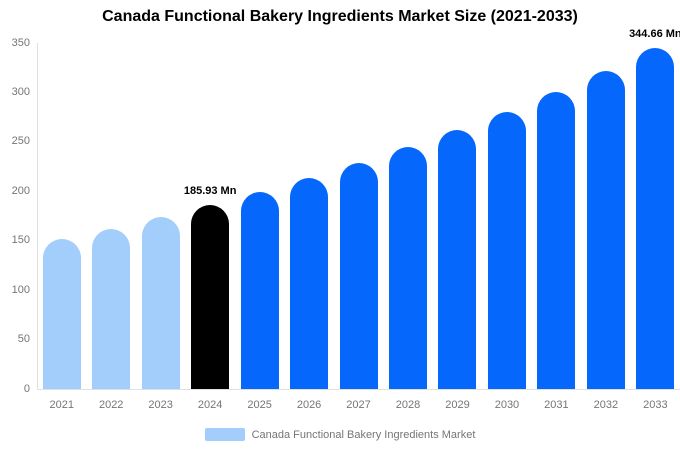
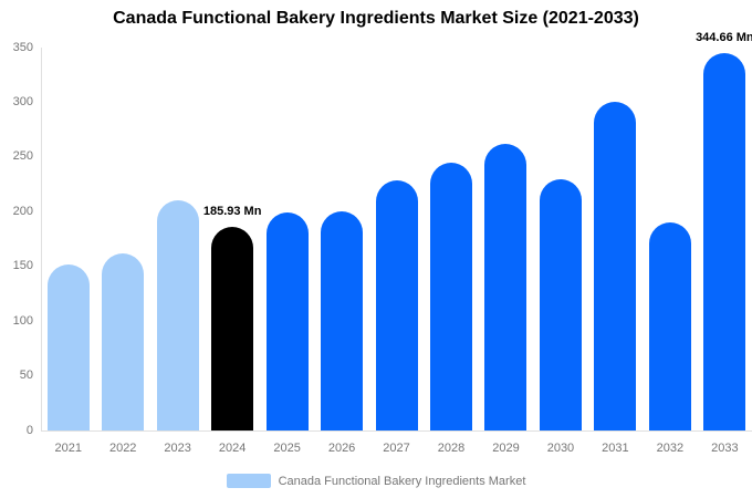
2023: 170 -> 210
2026: 210 -> 200
2030: 280 -> 230
2032: 320 -> 190
